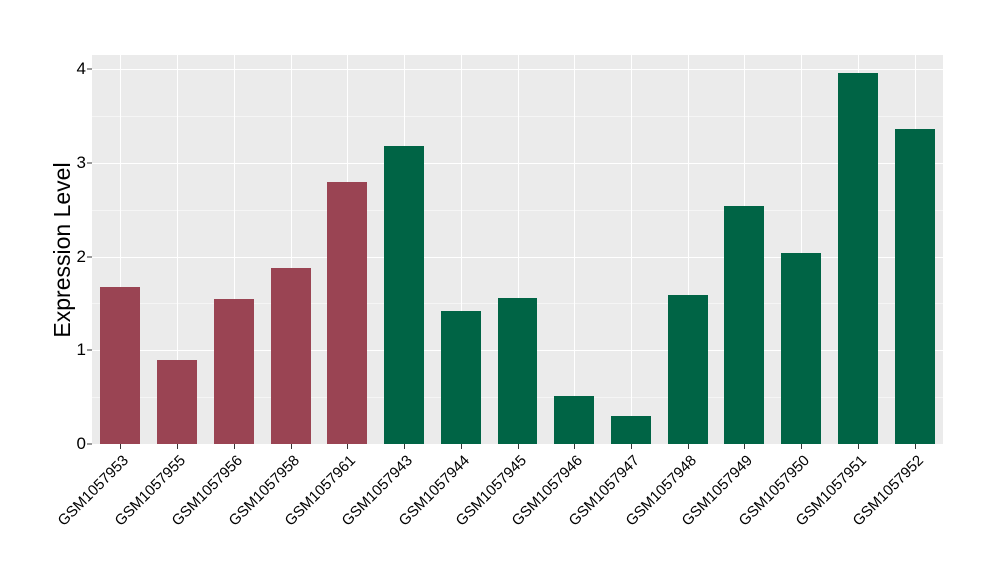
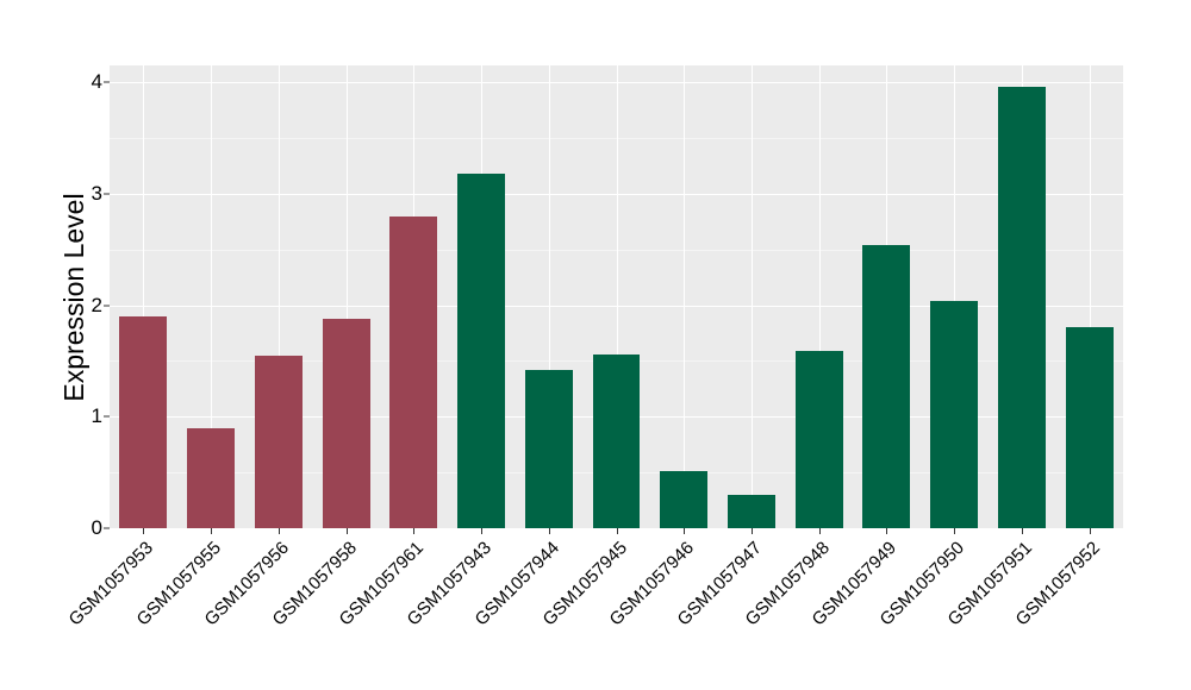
GSM1057953: 1.7 -> 1.9
GSM1057952: 3.4 -> 1.8
